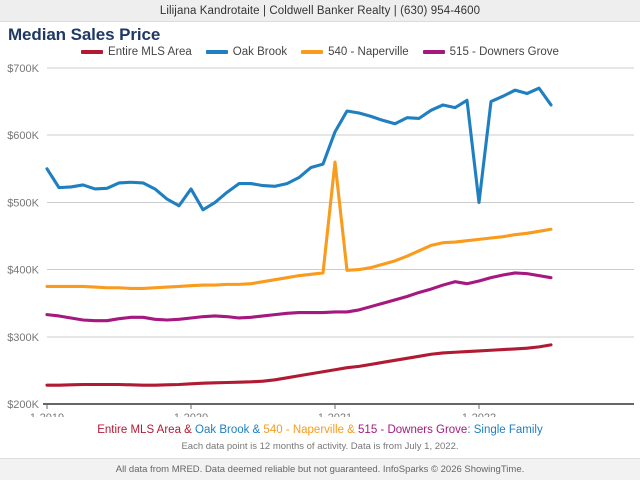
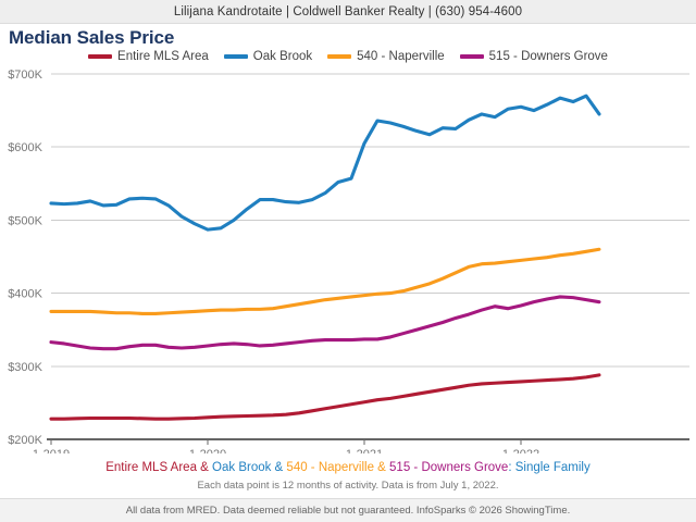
Oak Brook/1-2019: $550K -> $520K
Oak Brook/1-2020: $520K -> $490K
540 - Naperville/1-2021: $560K -> $400K
Oak Brook/1-2022: $500K -> $660K
